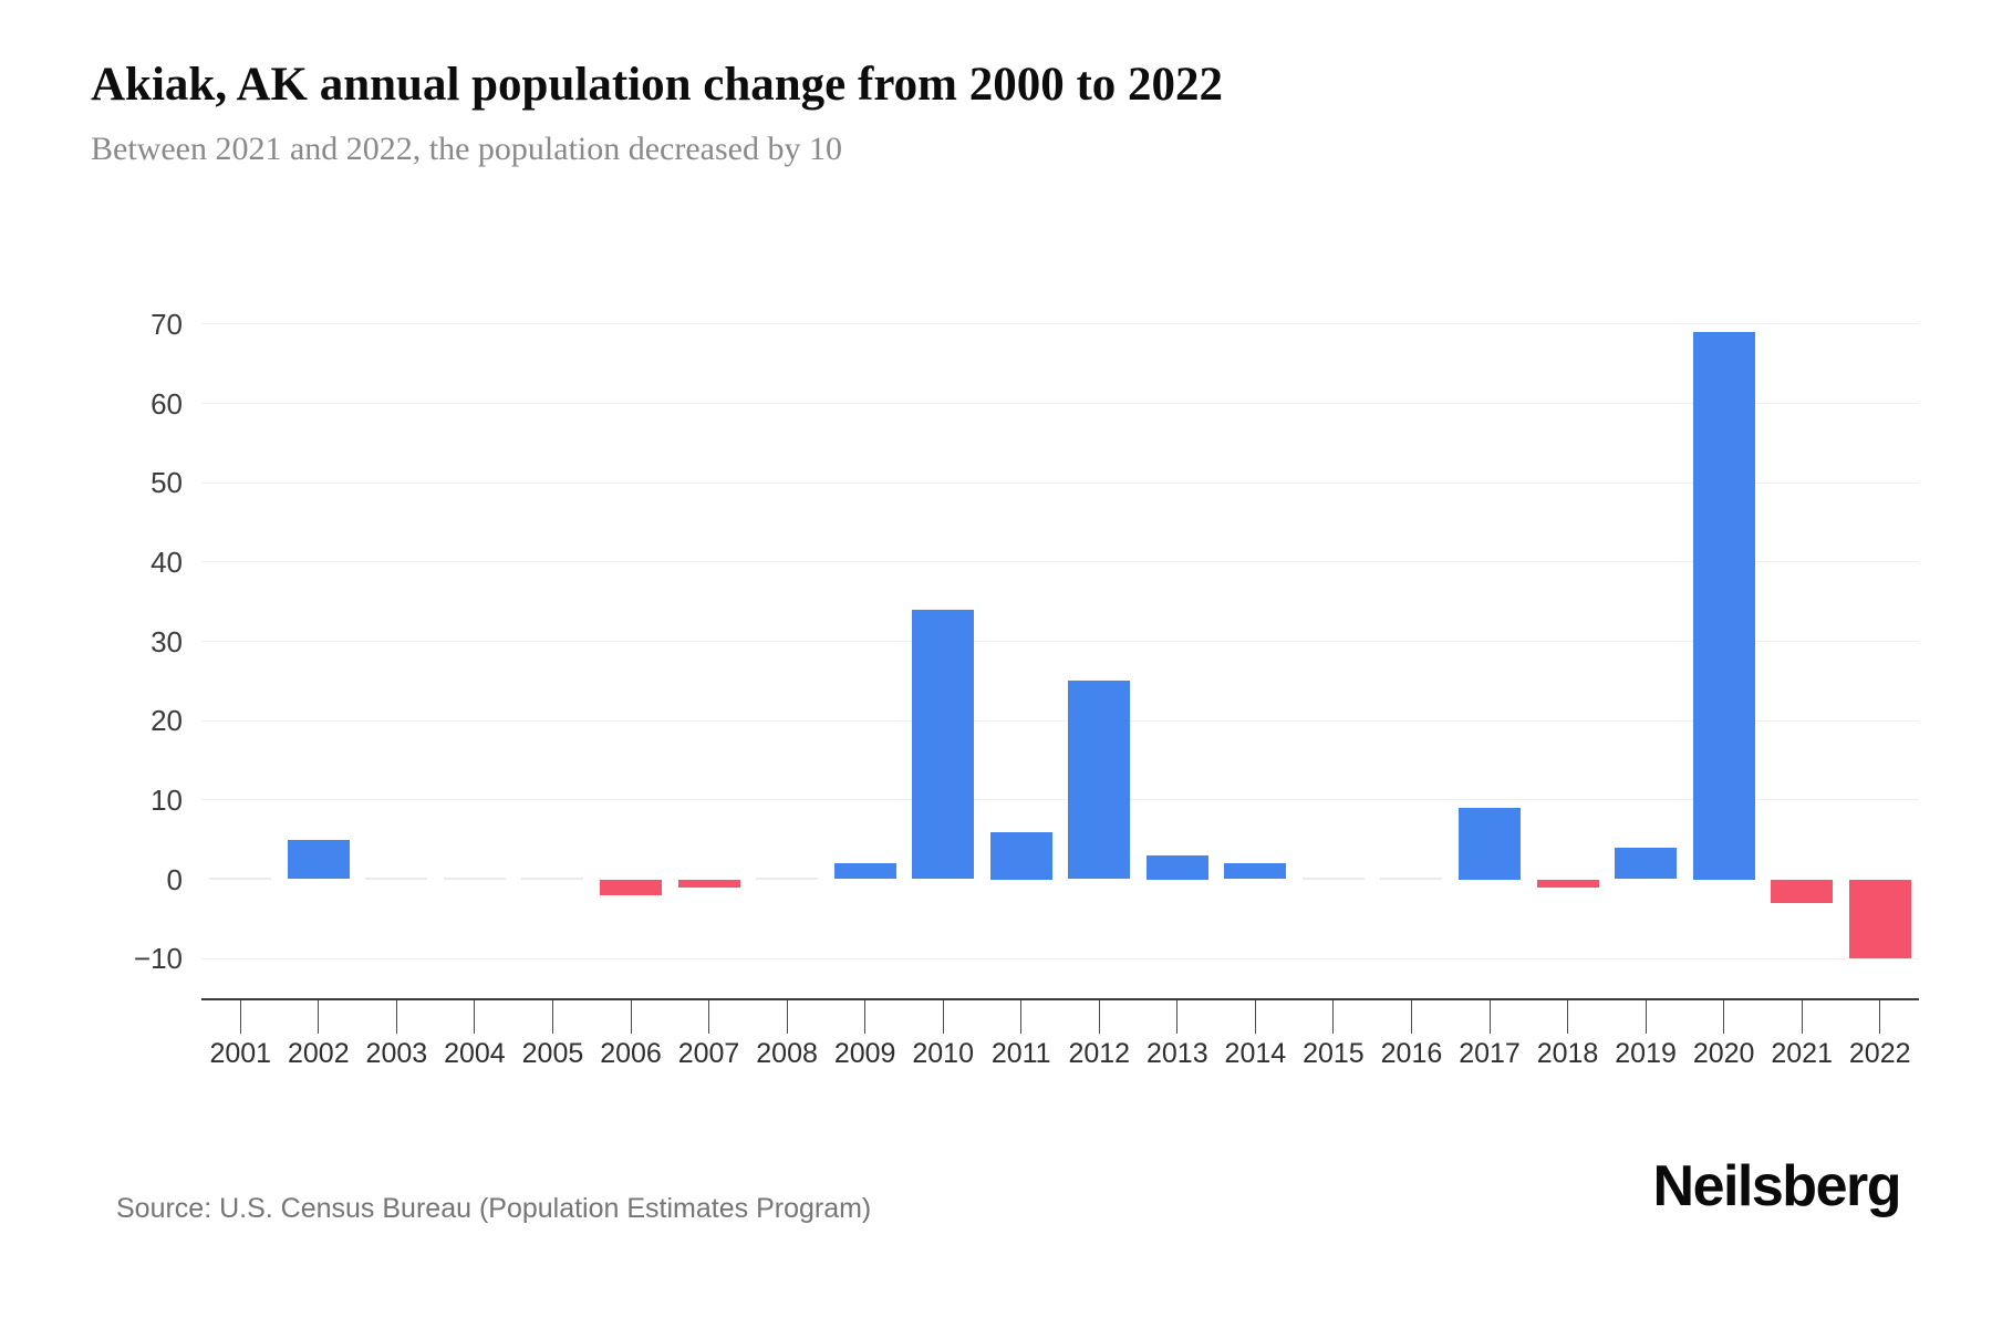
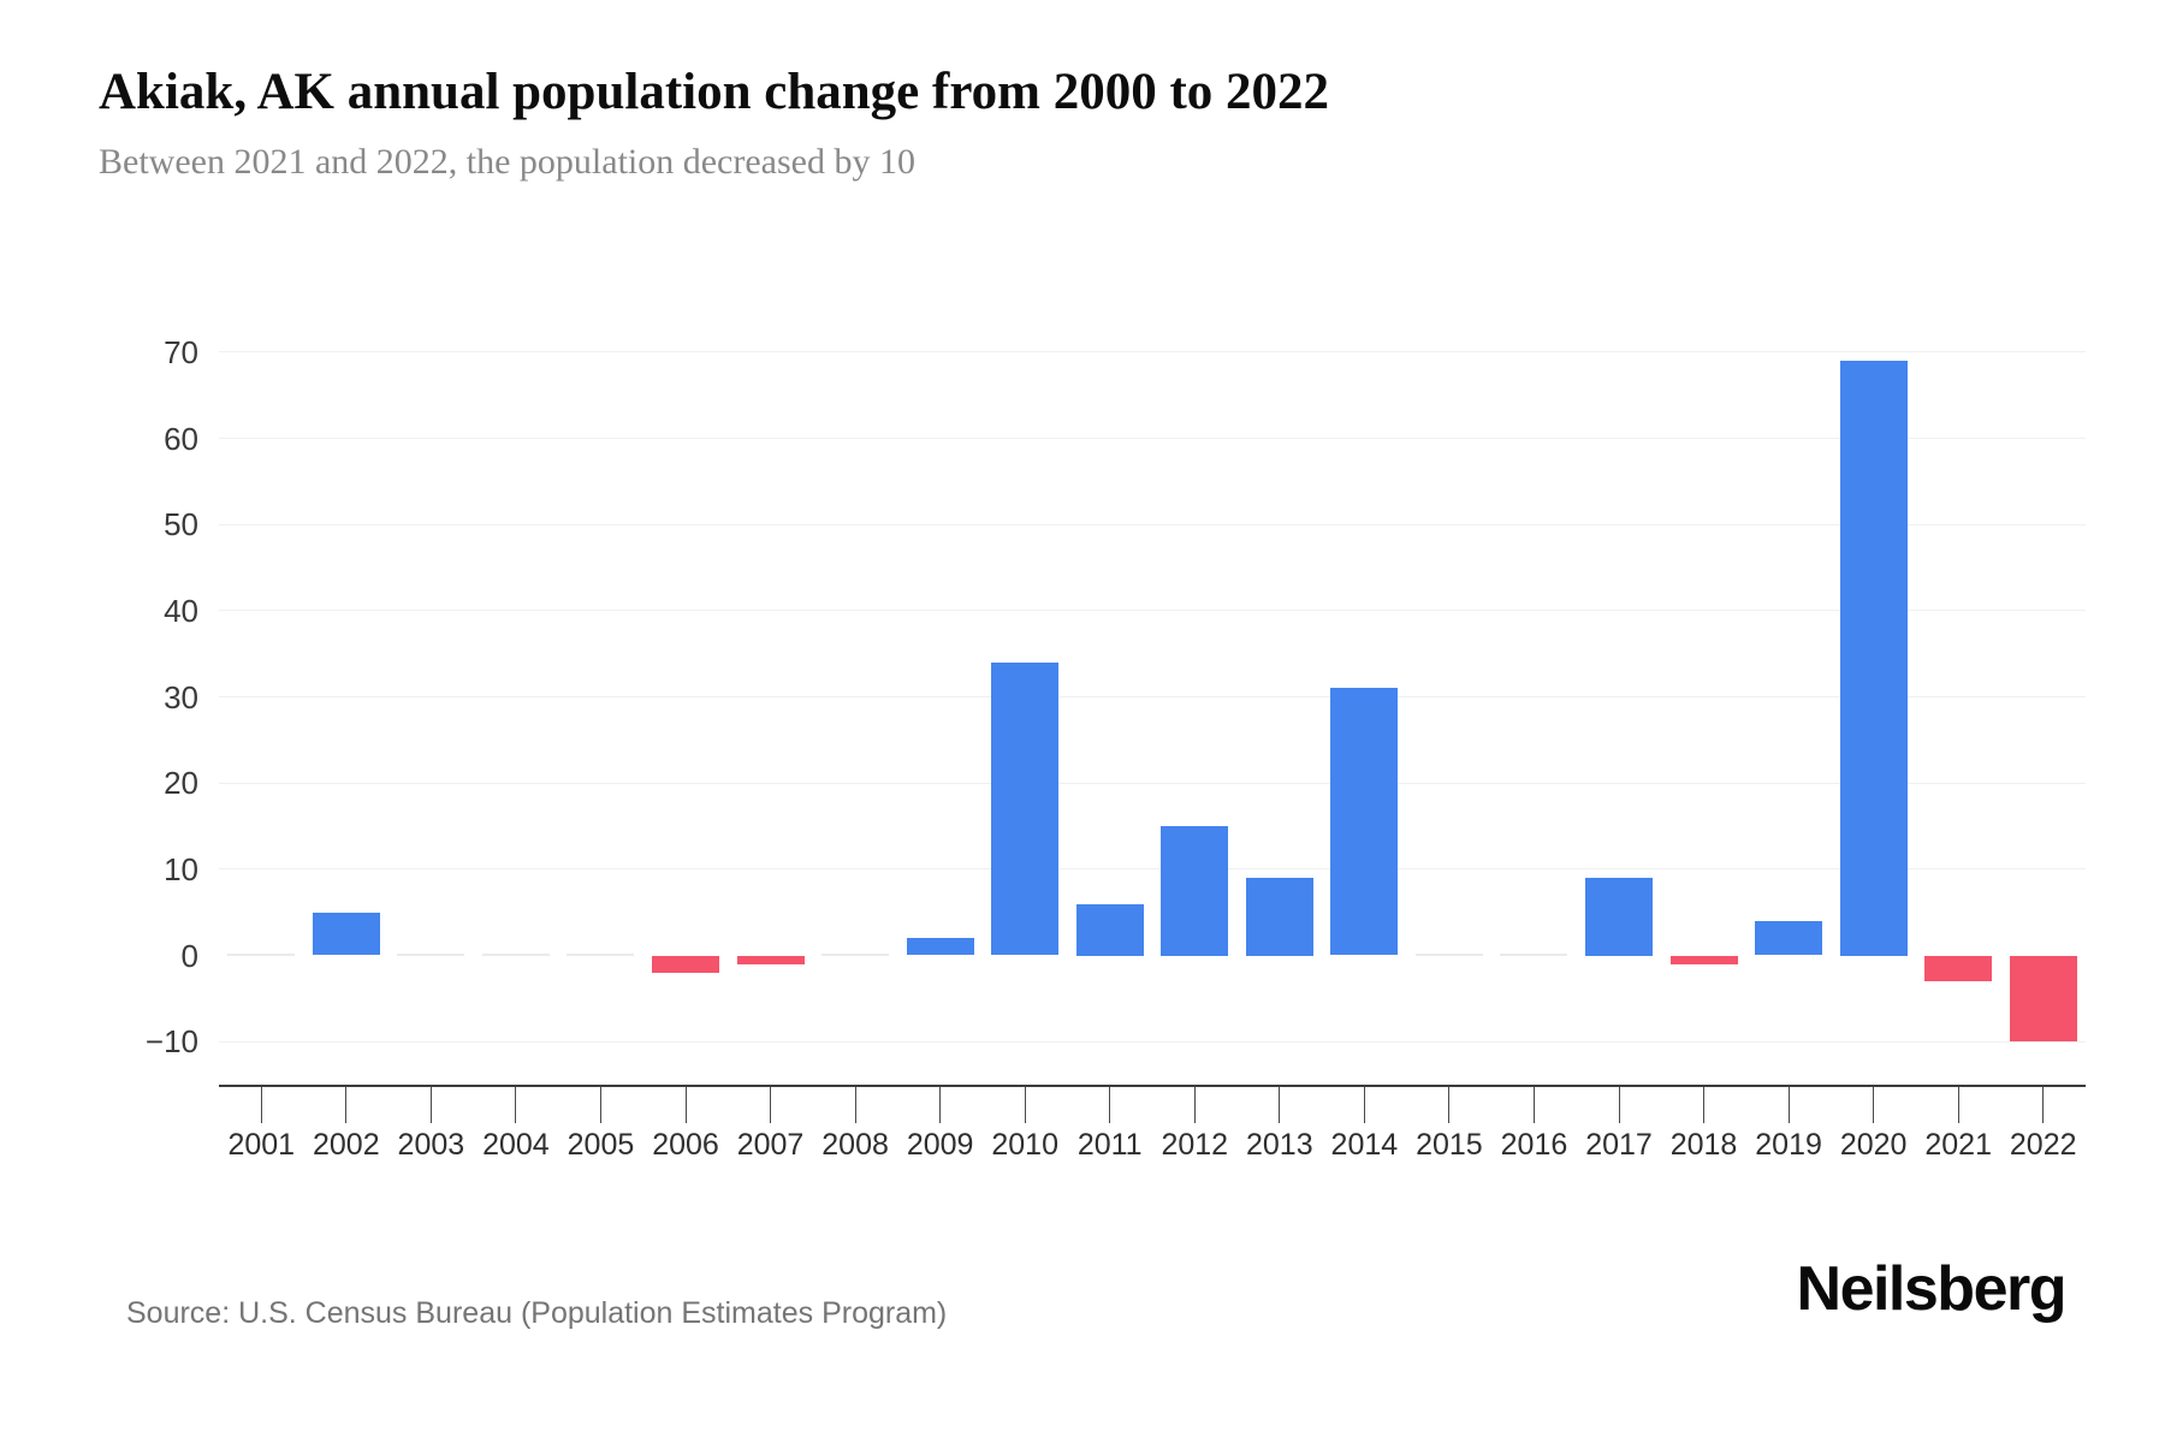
2012: 25 -> 15
2013: 3 -> 9
2014: 2 -> 31
